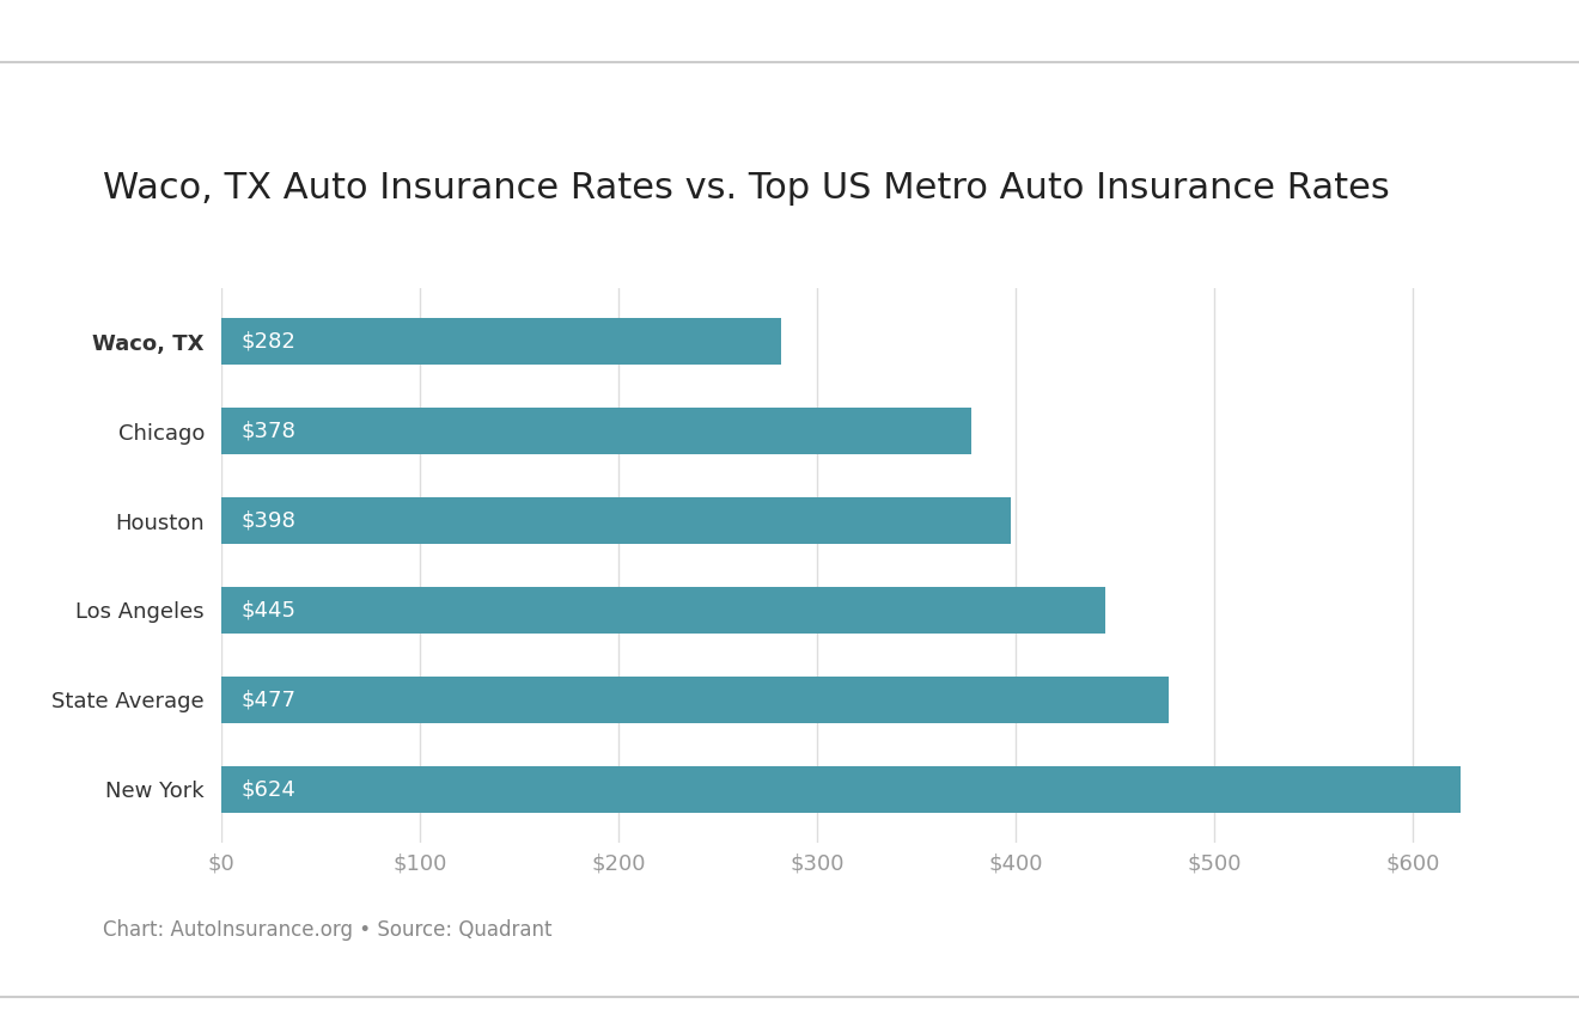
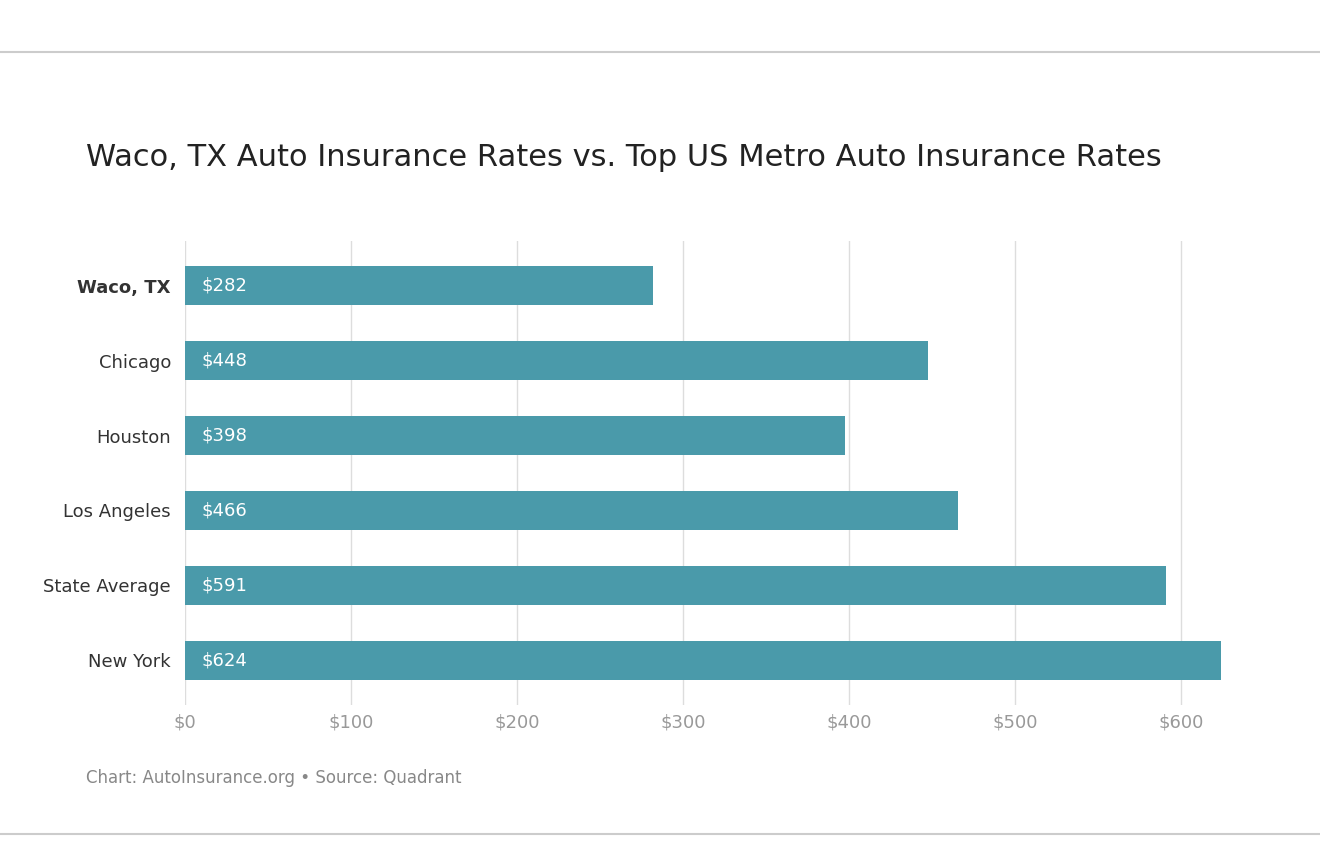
Chicago: $378 -> $448
Los Angeles: $445 -> $466
State Average: $477 -> $591
